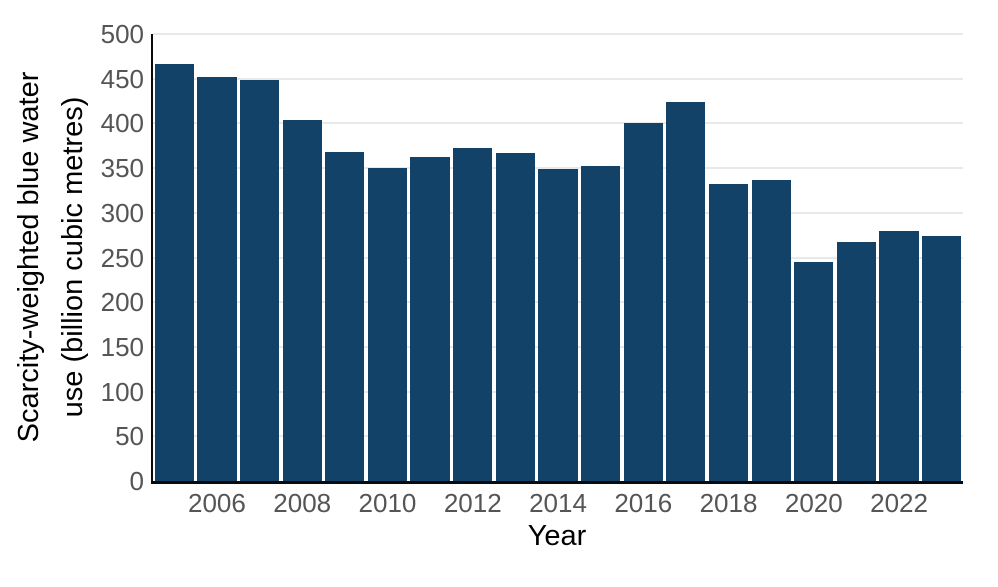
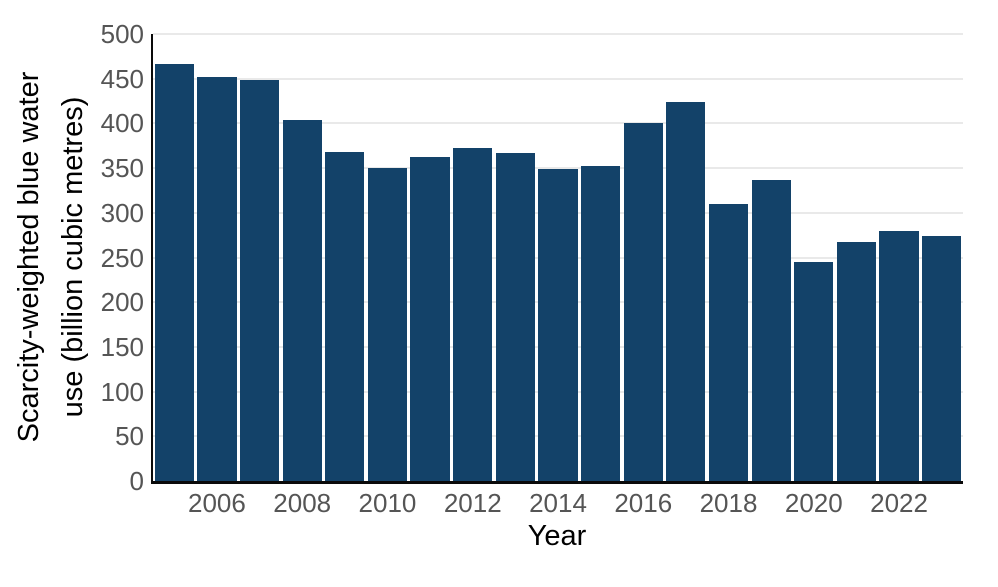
2018: 330 -> 310
